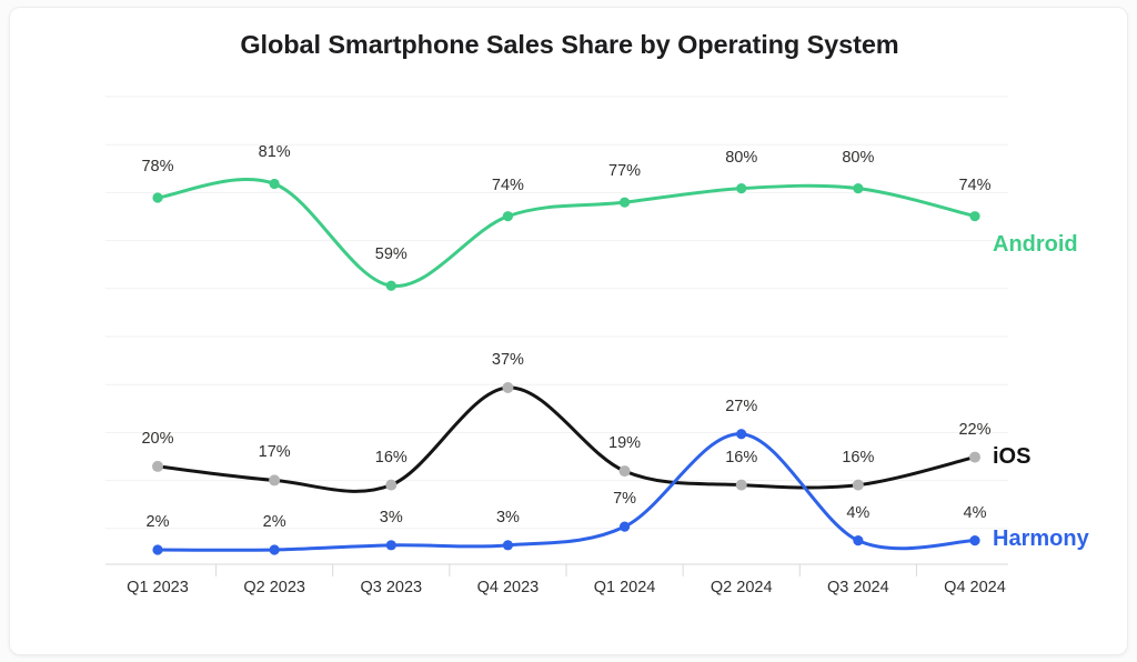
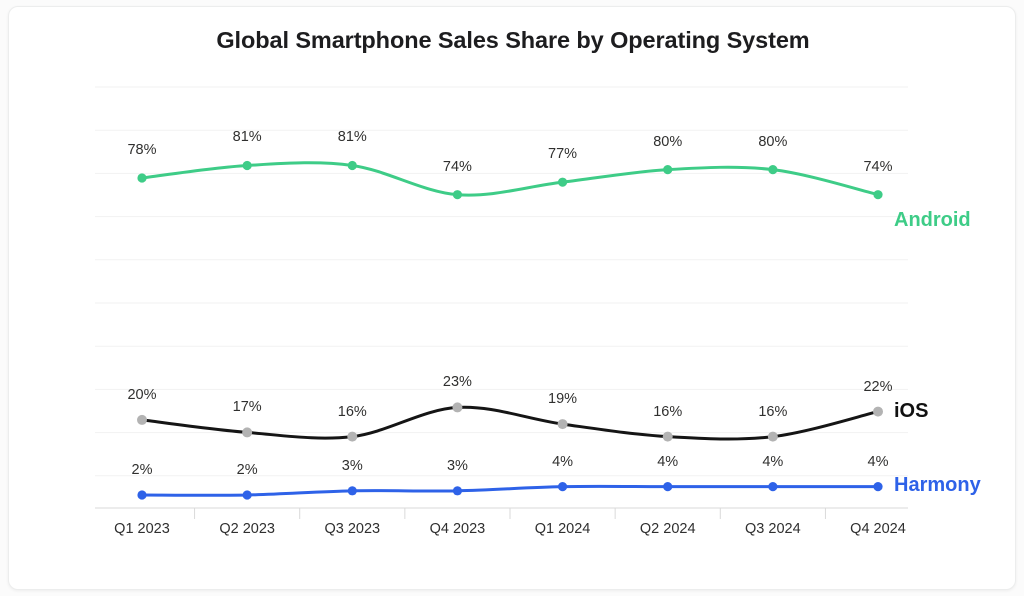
Android/Q3 2023: 59% -> 81%
iOS/Q4 2023: 37% -> 23%
Harmony/Q1 2024: 7% -> 4%
Harmony/Q2 2024: 27% -> 4%
